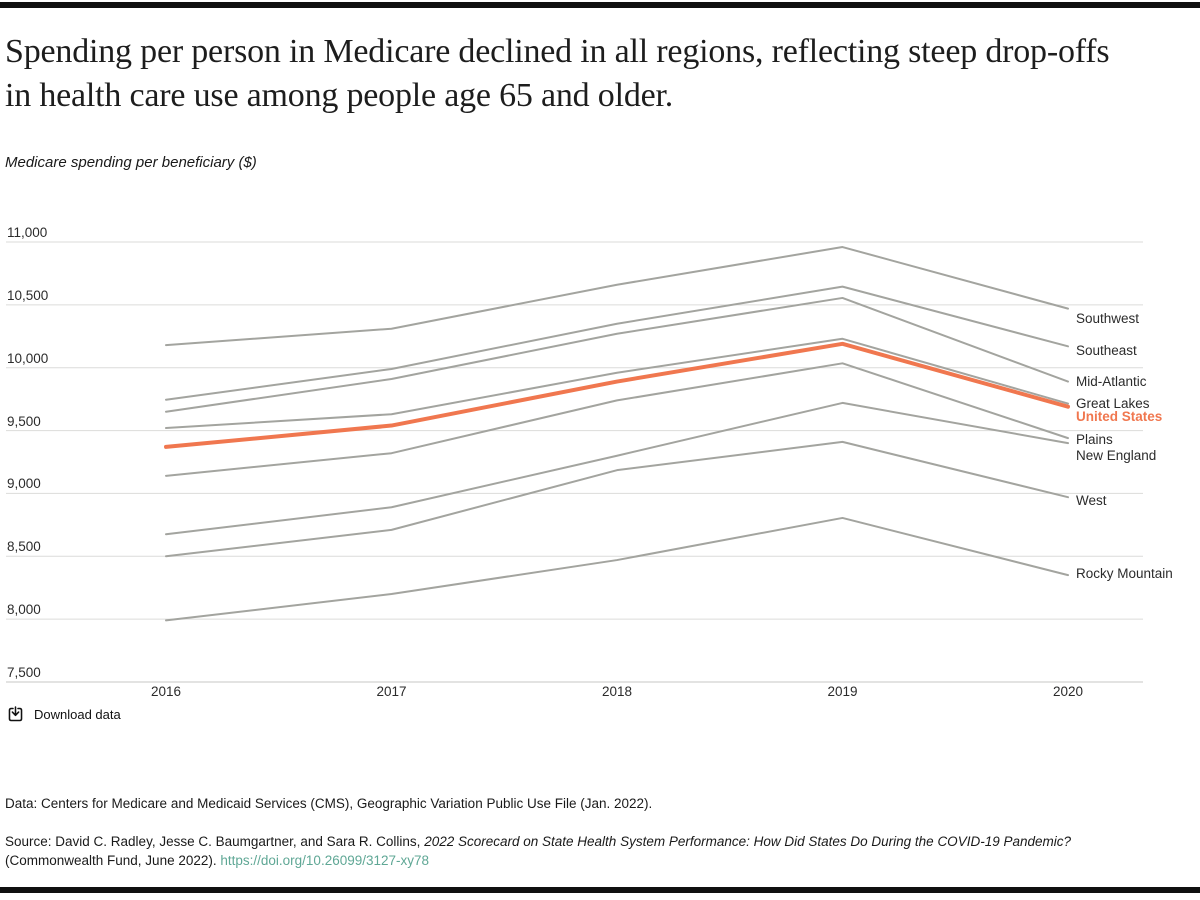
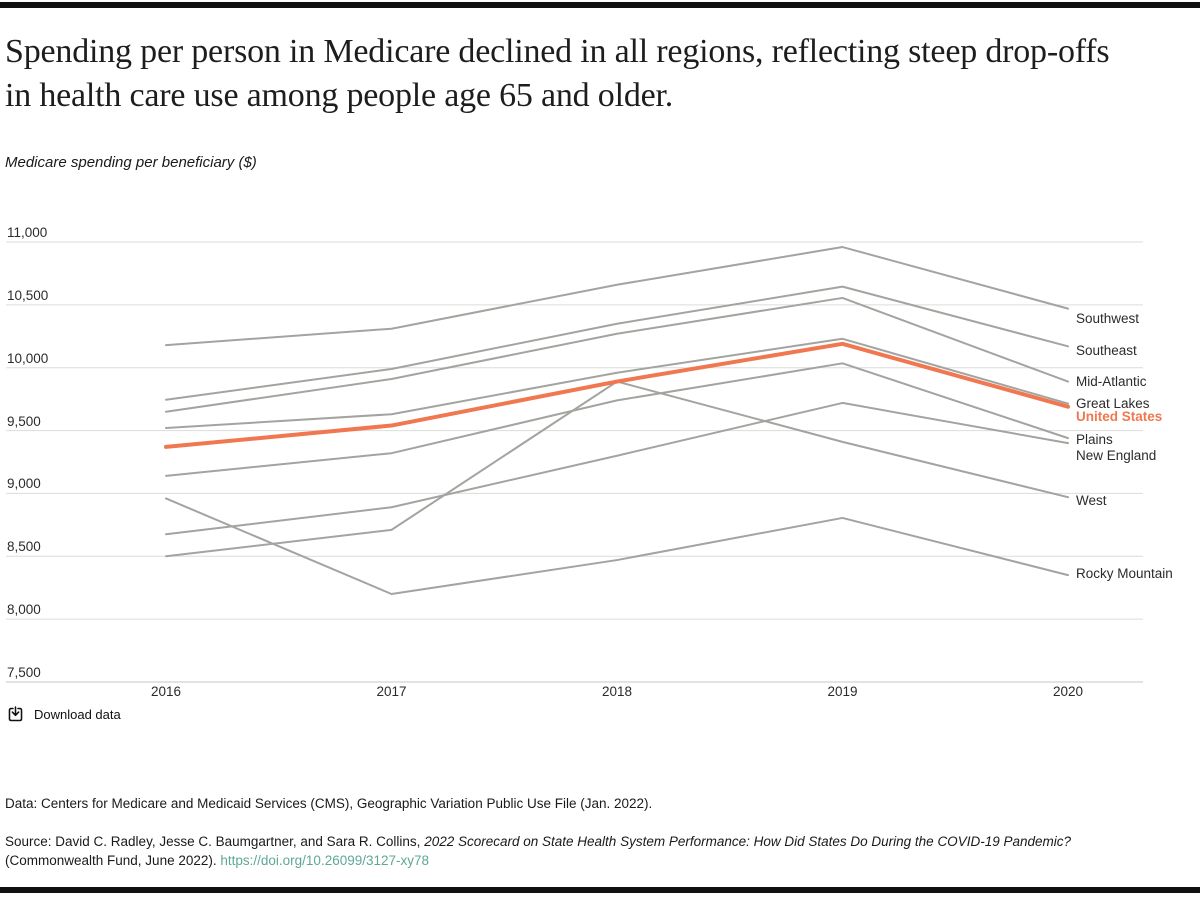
Rocky Mountain/2016: 7990 -> 8960
West/2018: 9180 -> 9890
